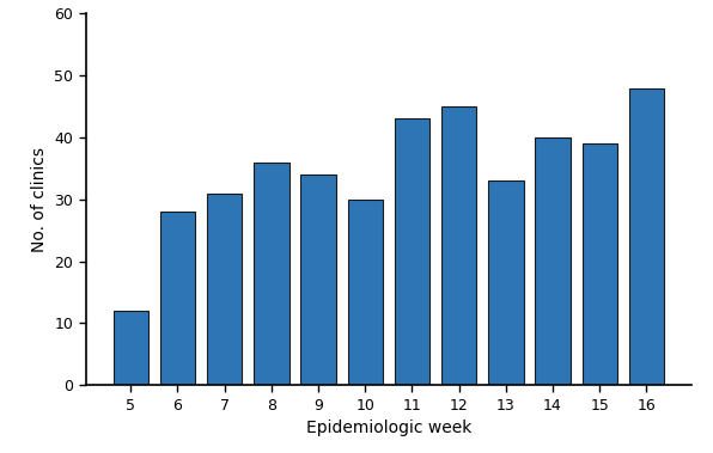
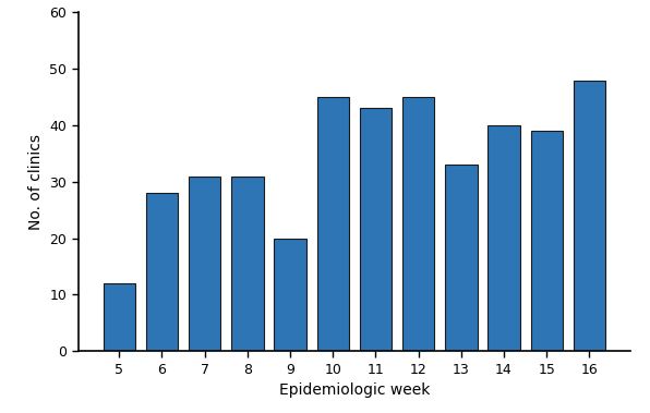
8: 36 -> 31
9: 34 -> 20
10: 30 -> 45
